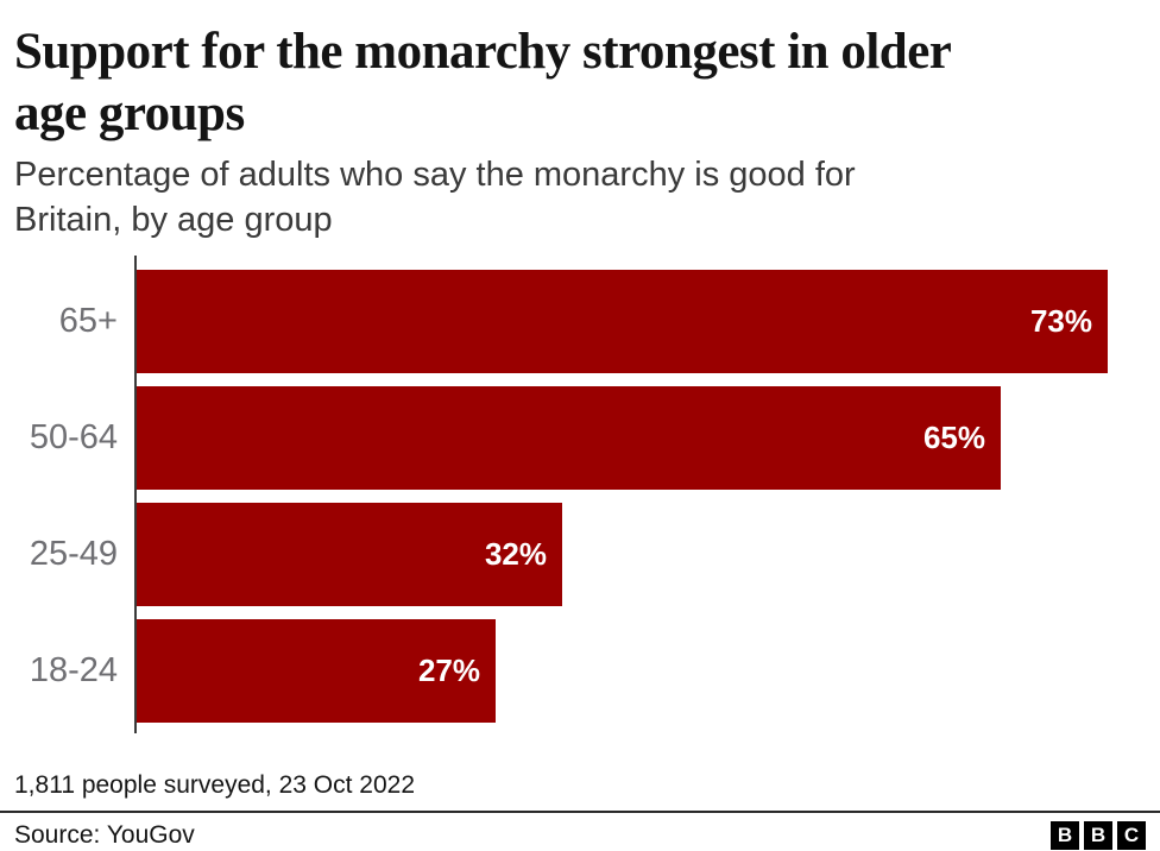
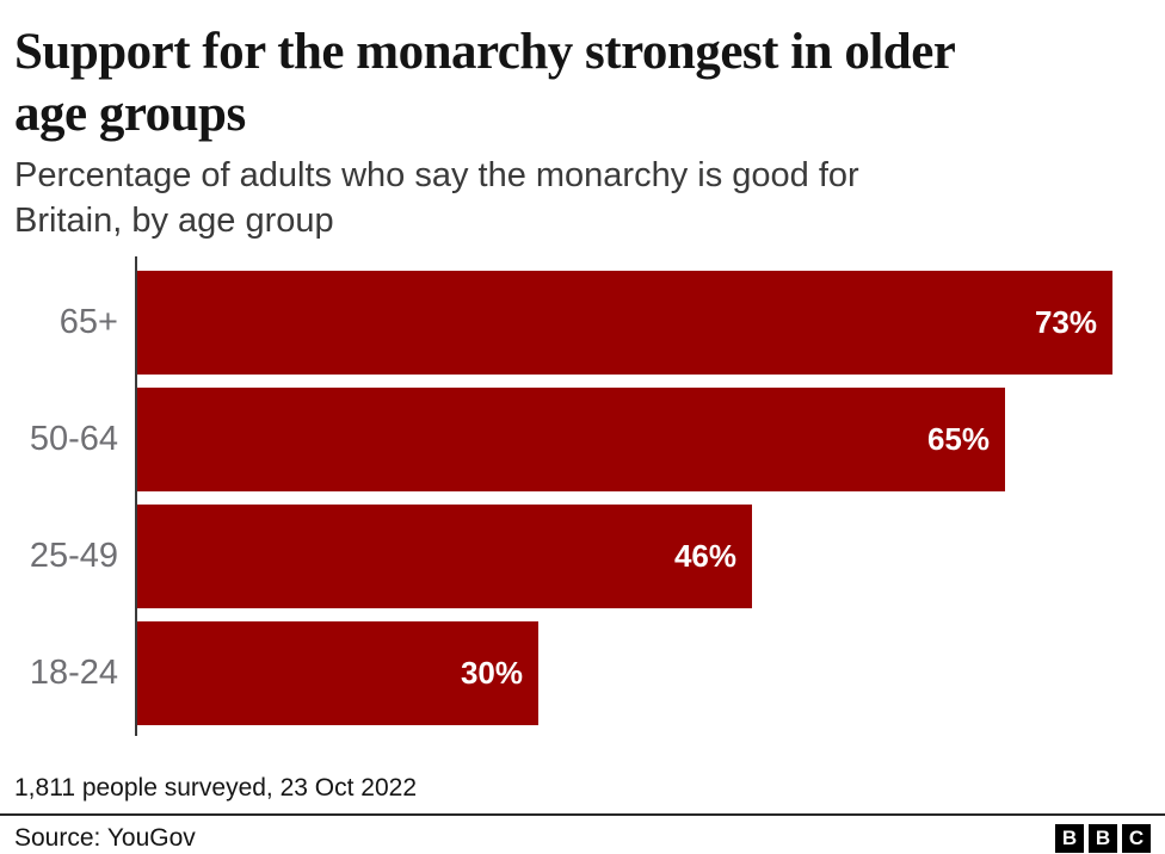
25-49: 32% -> 46%
18-24: 27% -> 30%
